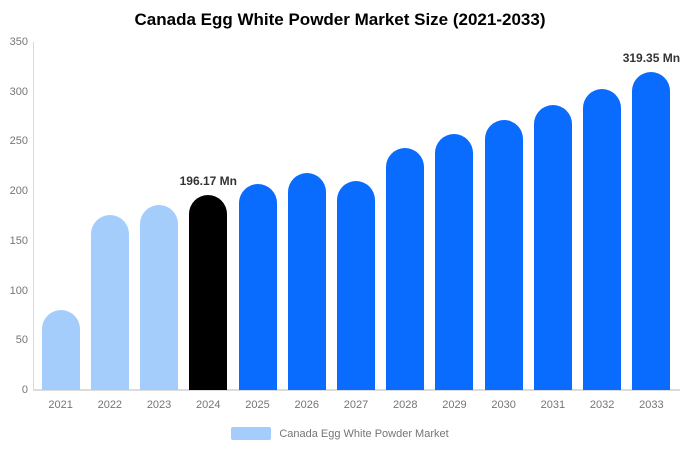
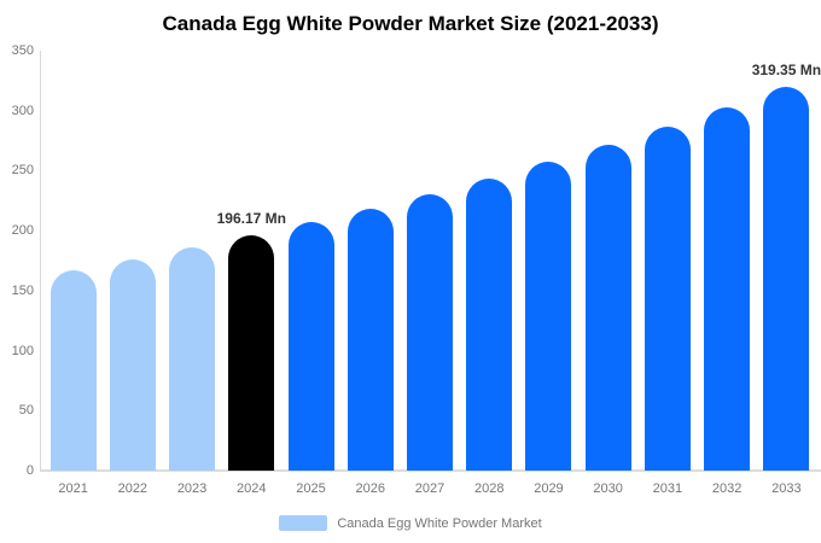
2021: 80 -> 170
2027: 210 -> 230
